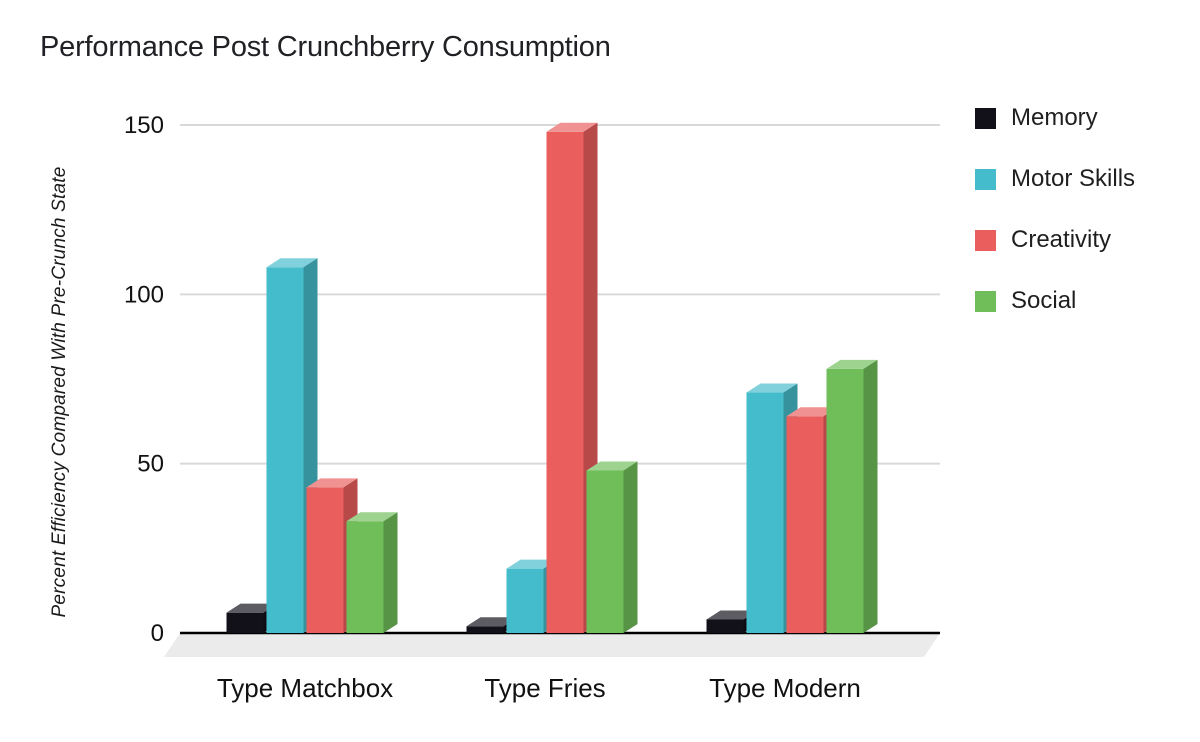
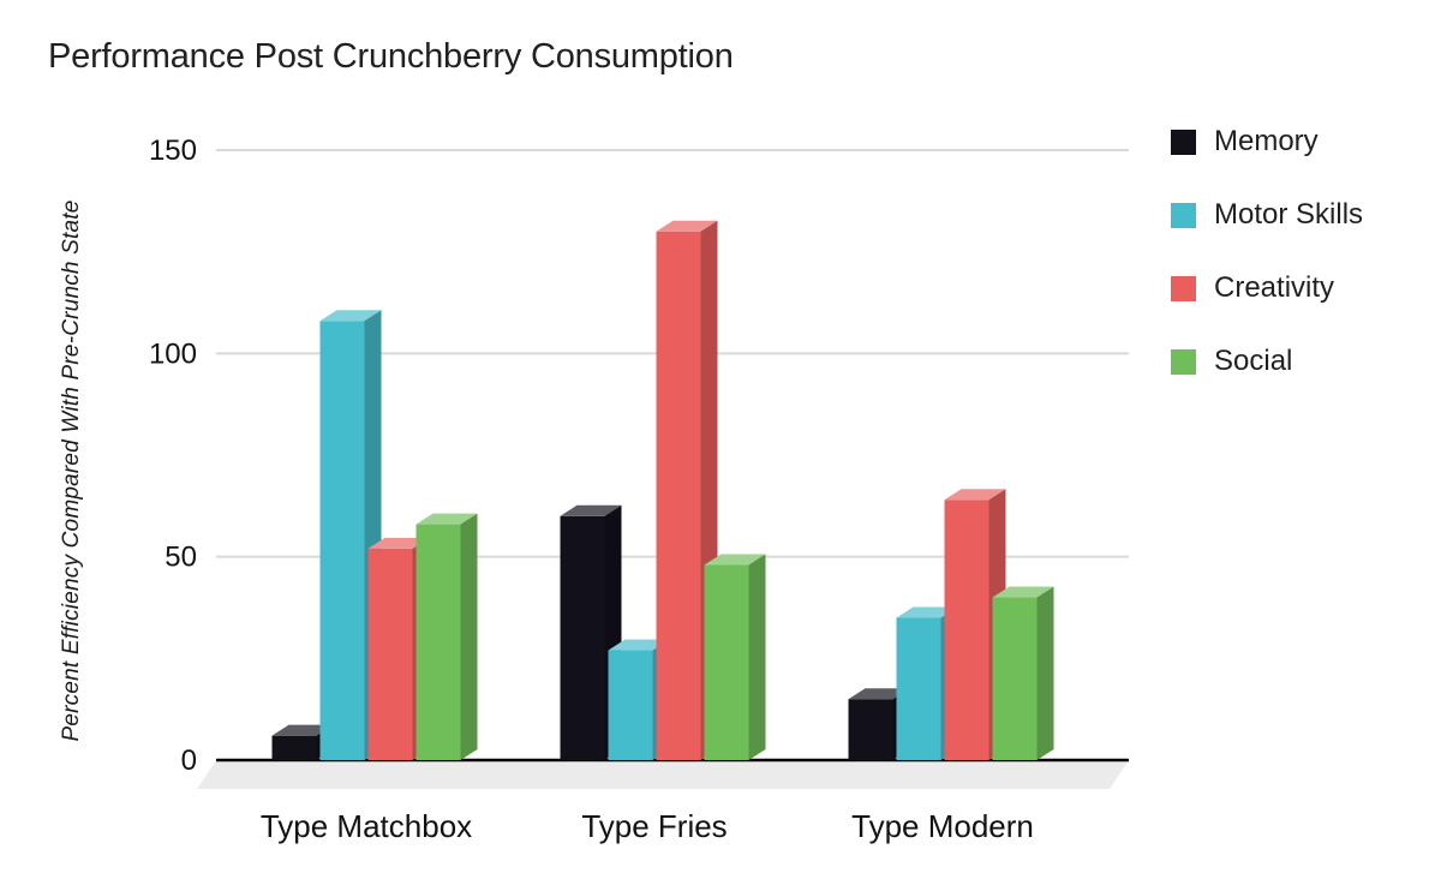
Creativity/Type Matchbox: 43 -> 52
Social/Type Matchbox: 33 -> 58
Memory/Type Fries: 2 -> 60
Motor Skills/Type Fries: 19 -> 27
Creativity/Type Fries: 148 -> 130
Memory/Type Modern: 4 -> 15
Motor Skills/Type Modern: 71 -> 35
Social/Type Modern: 78 -> 40
